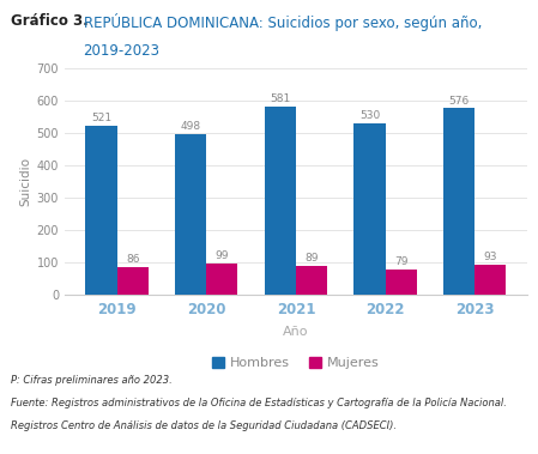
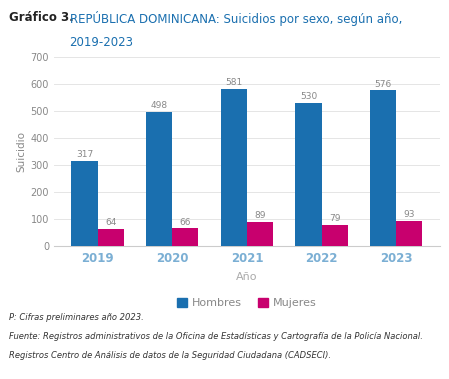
Hombres/2019: 521 -> 317
Mujeres/2019: 86 -> 64
Mujeres/2020: 99 -> 66
